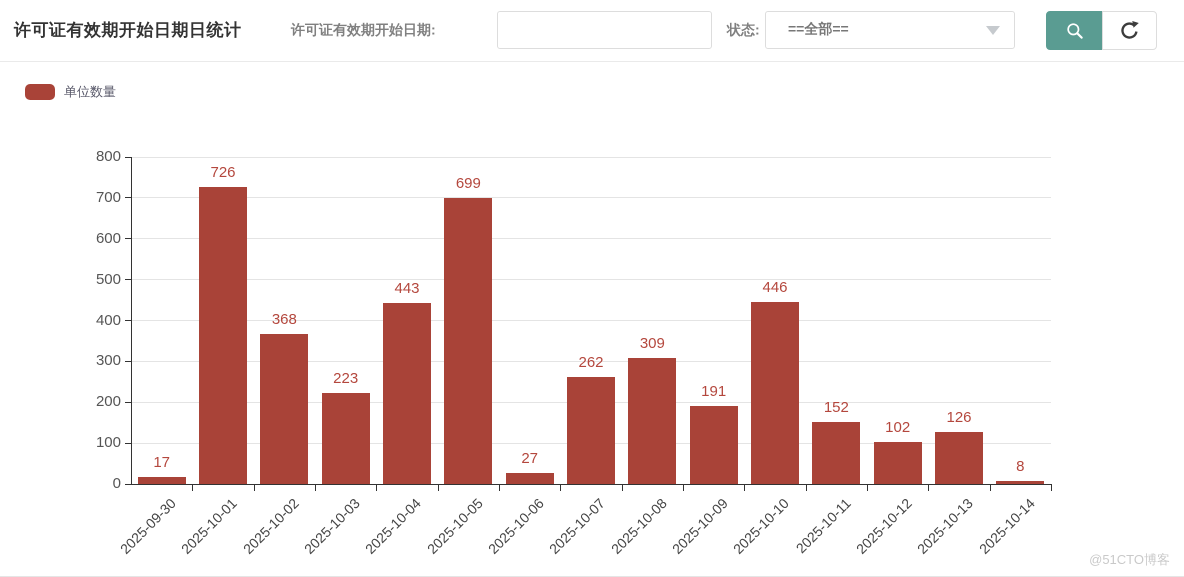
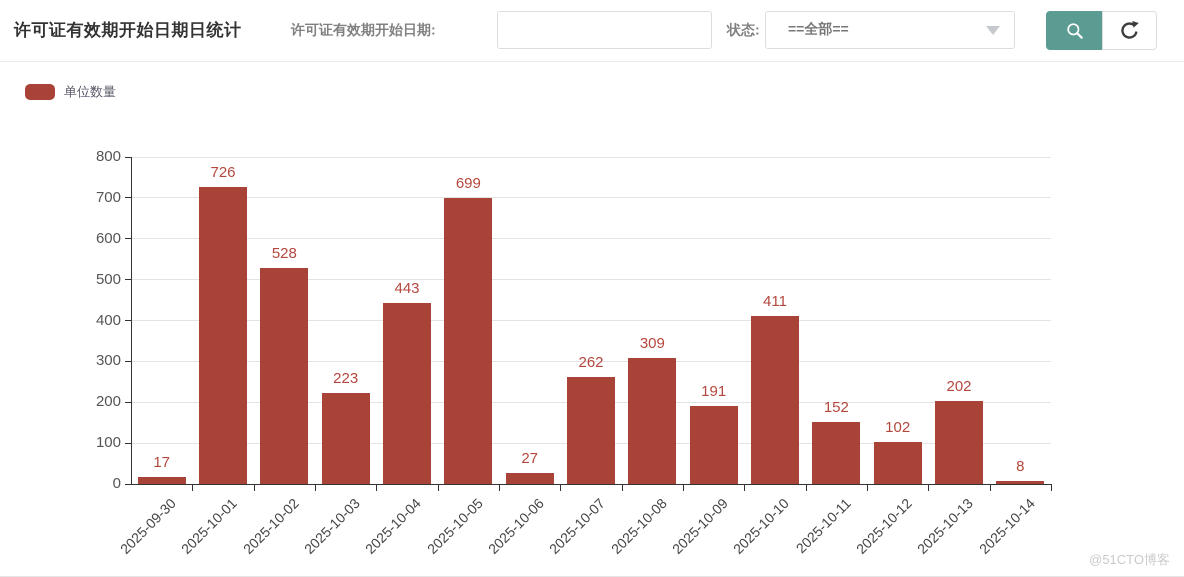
2025-10-02: 368 -> 528
2025-10-10: 446 -> 411
2025-10-13: 126 -> 202
